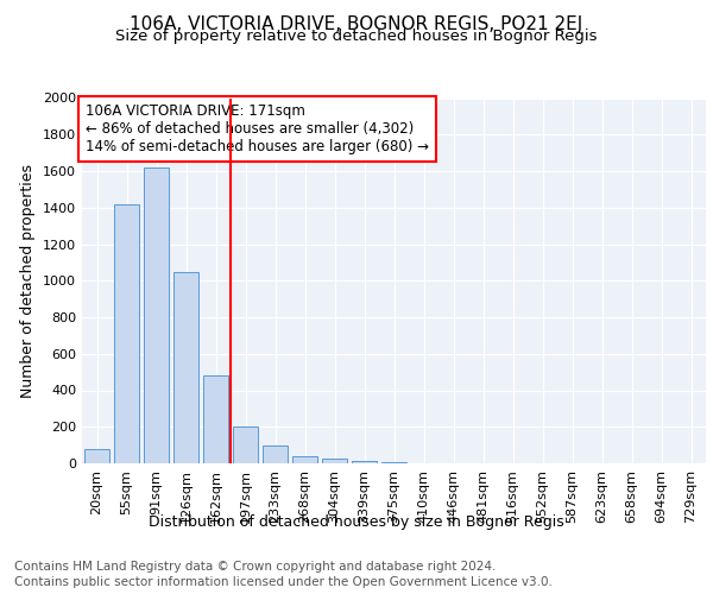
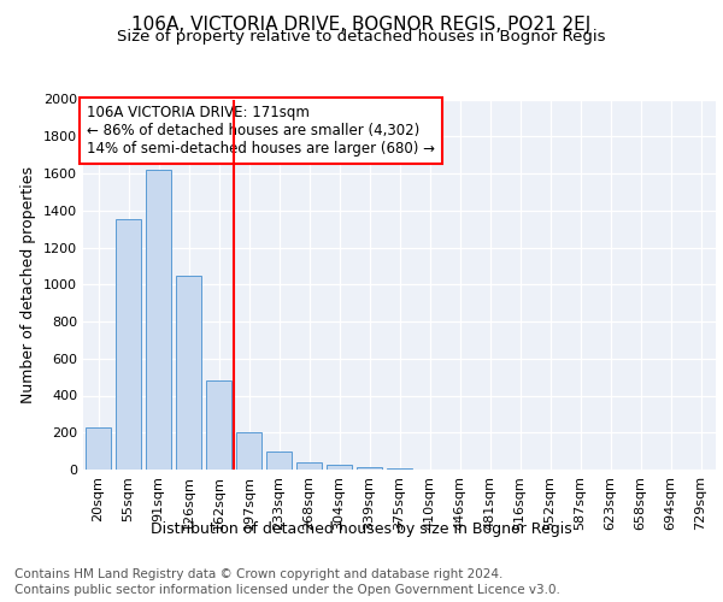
20sqm: 80 -> 230
55sqm: 1420 -> 1350
